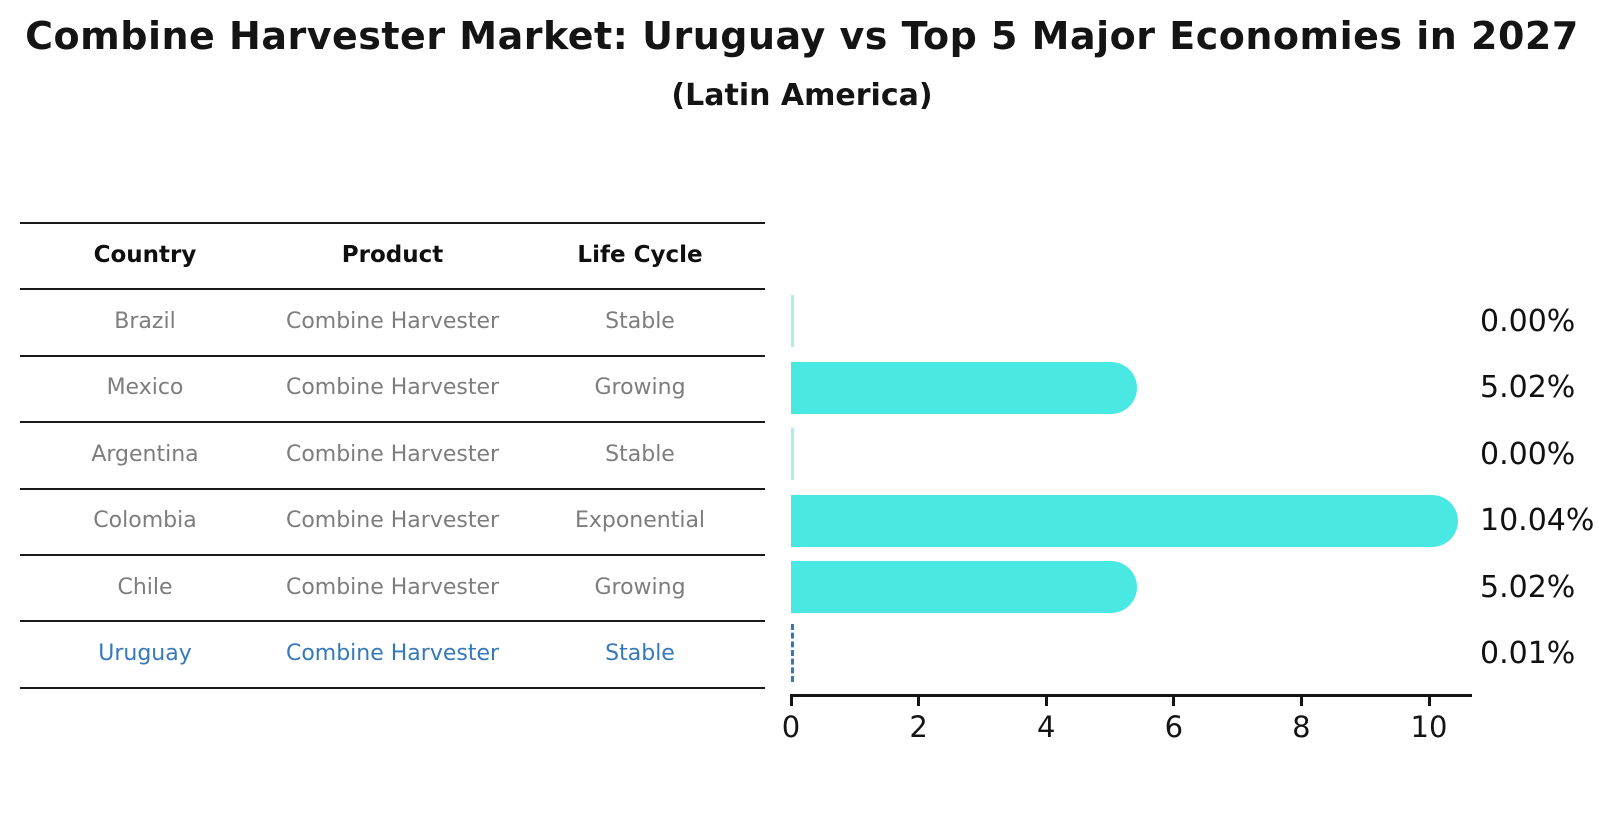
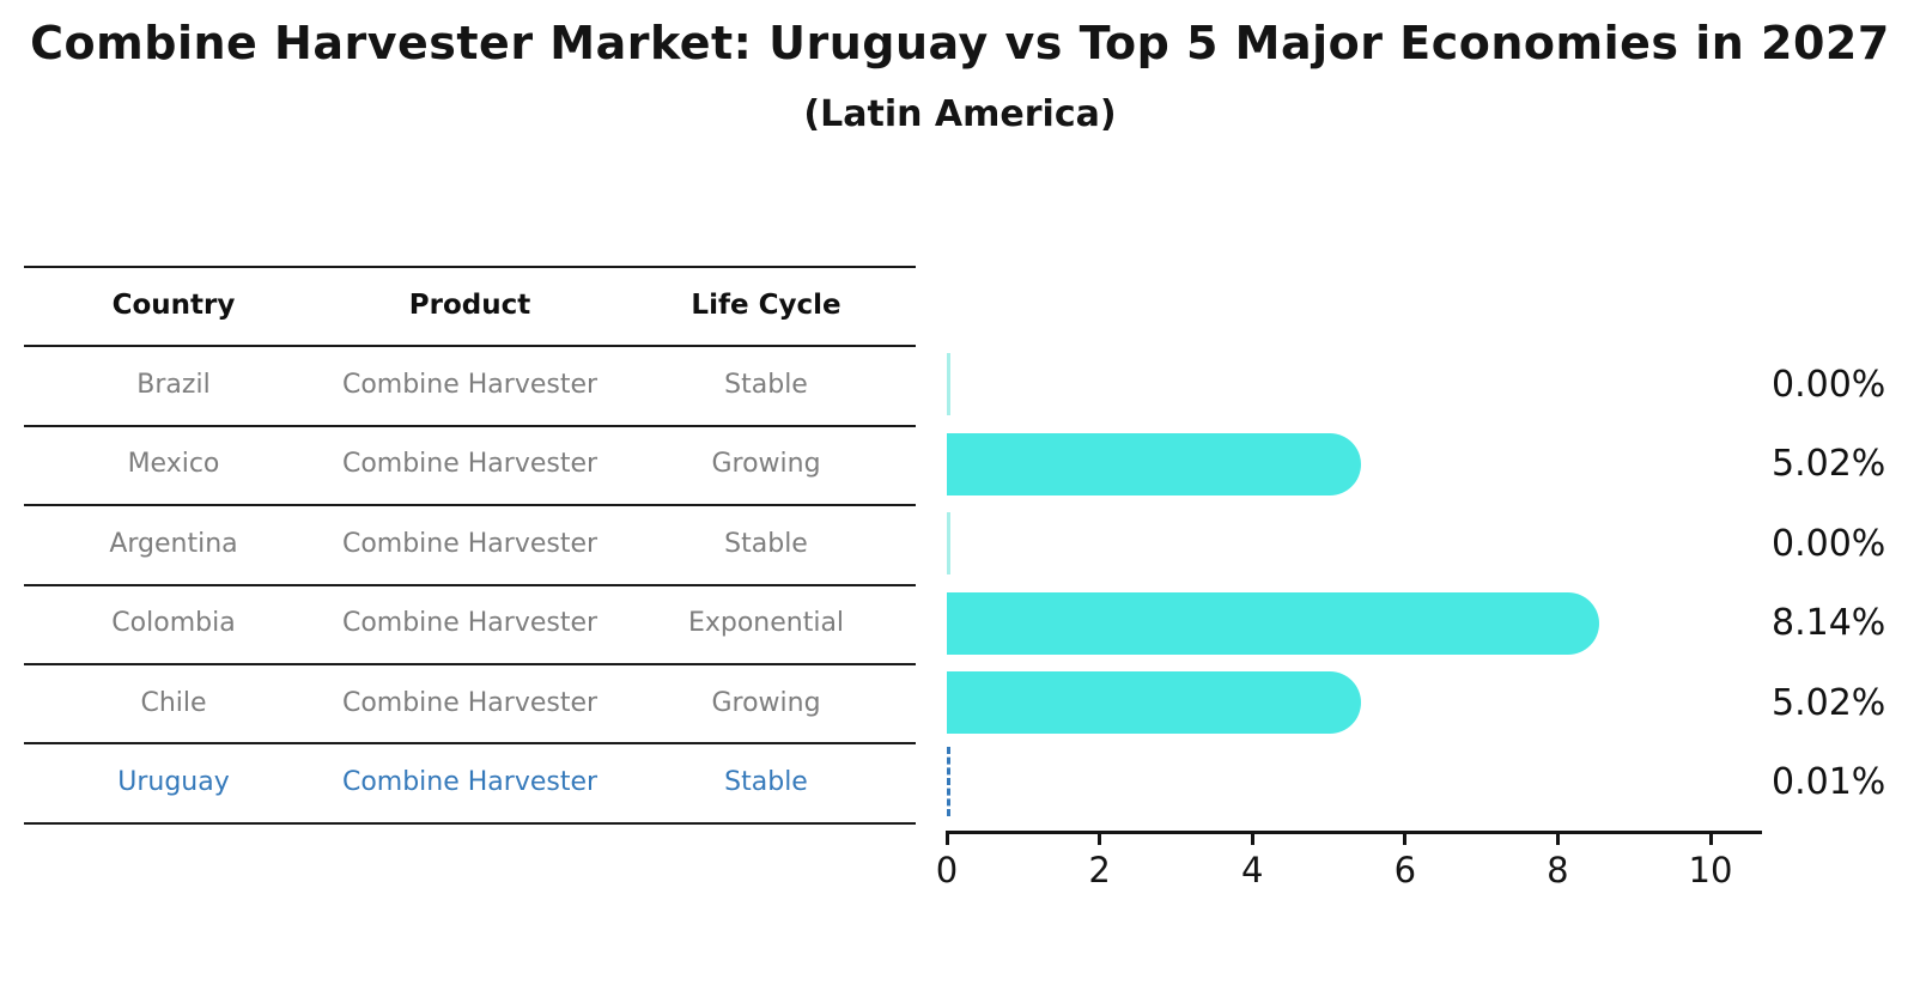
Colombia: 10.04% -> 8.14%
